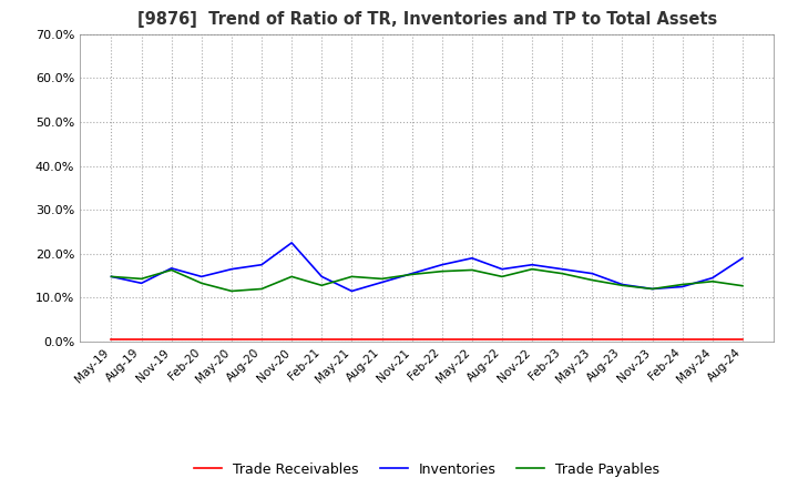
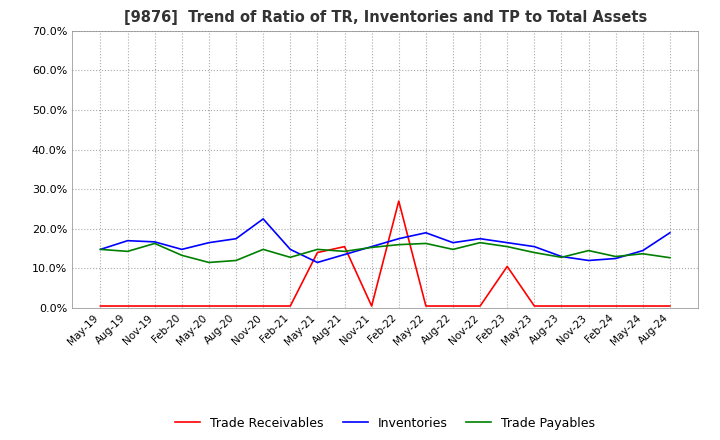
Inventories/Aug-19: 13.3% -> 17.0%
Trade Receivables/May-21: 0.5% -> 14.0%
Trade Receivables/Aug-21: 0.5% -> 15.5%
Trade Receivables/Feb-22: 0.5% -> 27.0%
Trade Receivables/Feb-23: 0.5% -> 10.5%
Trade Payables/Nov-23: 12.0% -> 14.5%
